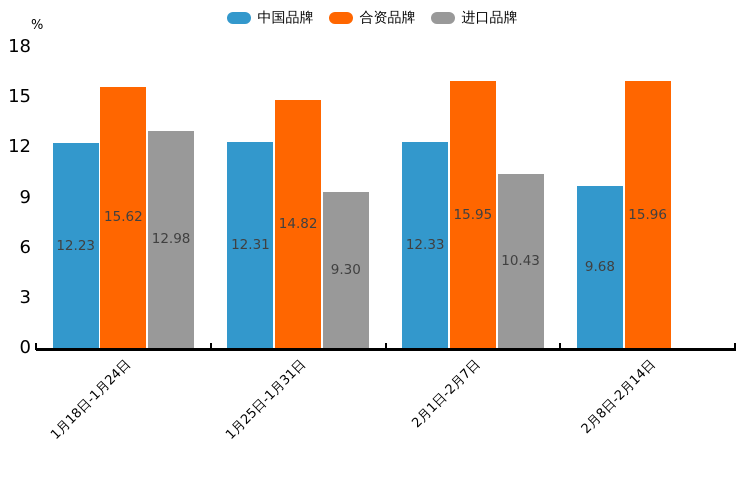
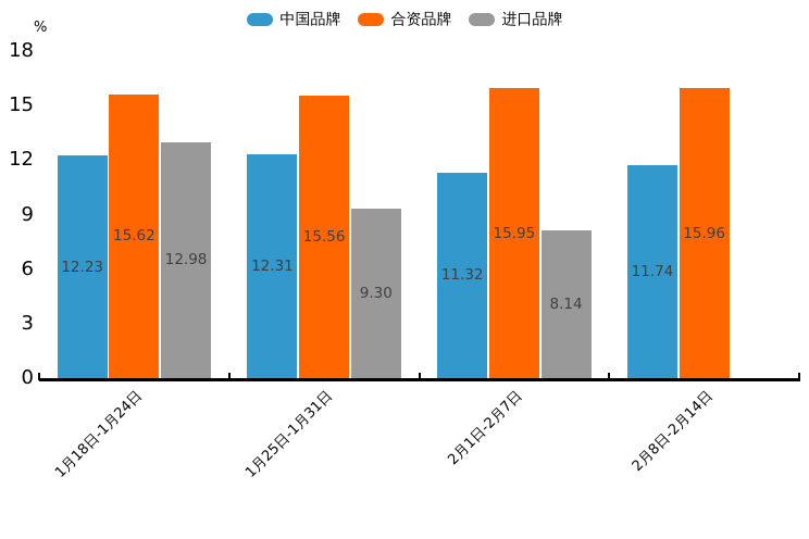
合资品牌/1月25日-1月31日: 14.82 -> 15.56
中国品牌/2月1日-2月7日: 12.33 -> 11.32
进口品牌/2月1日-2月7日: 10.43 -> 8.14
中国品牌/2月8日-2月14日: 9.68 -> 11.74
